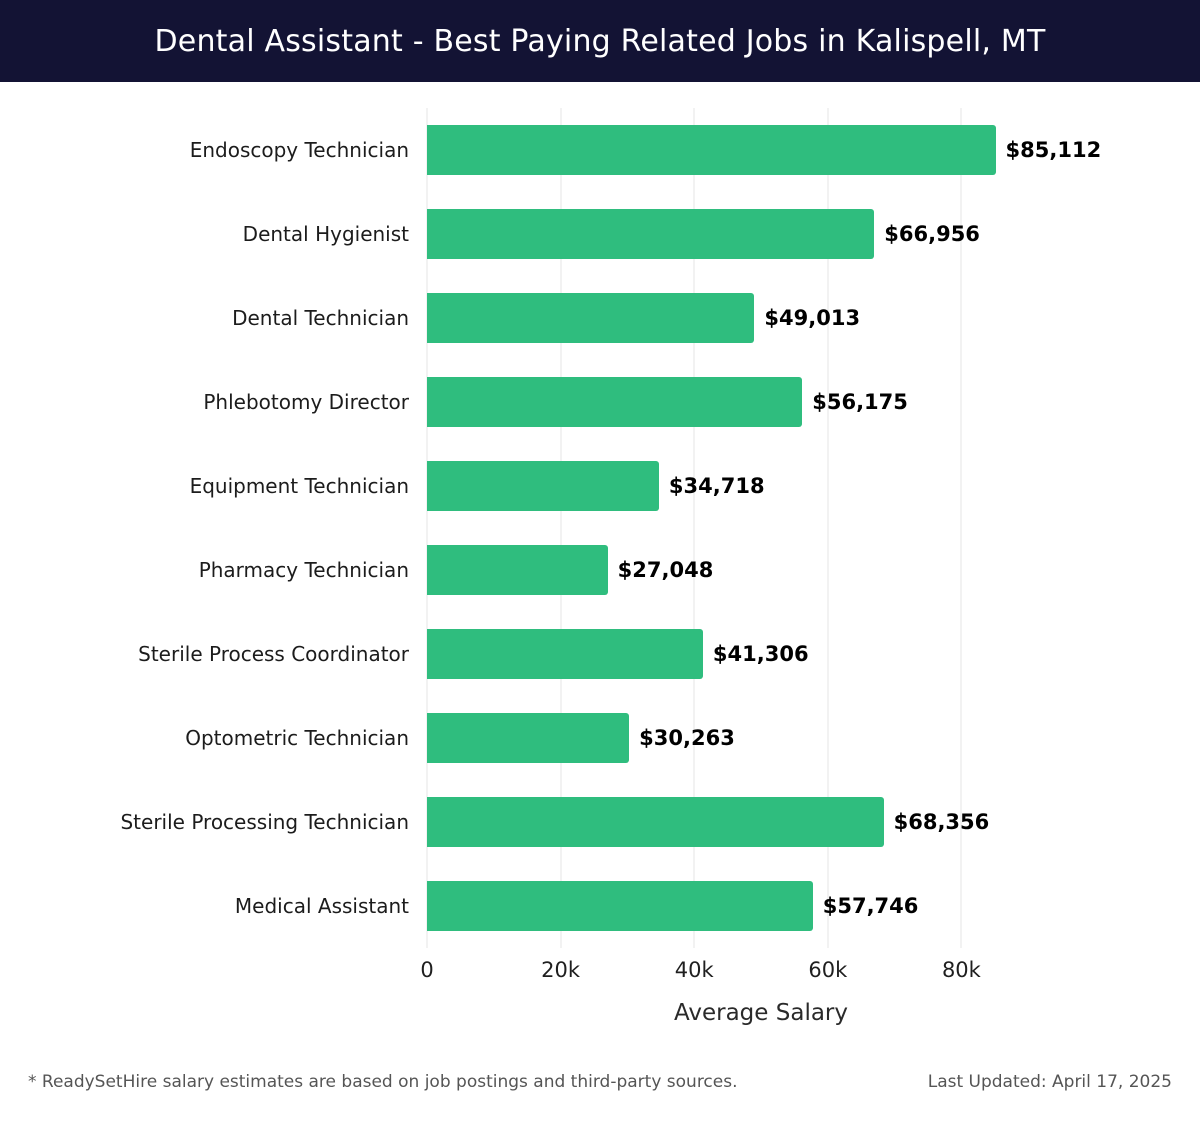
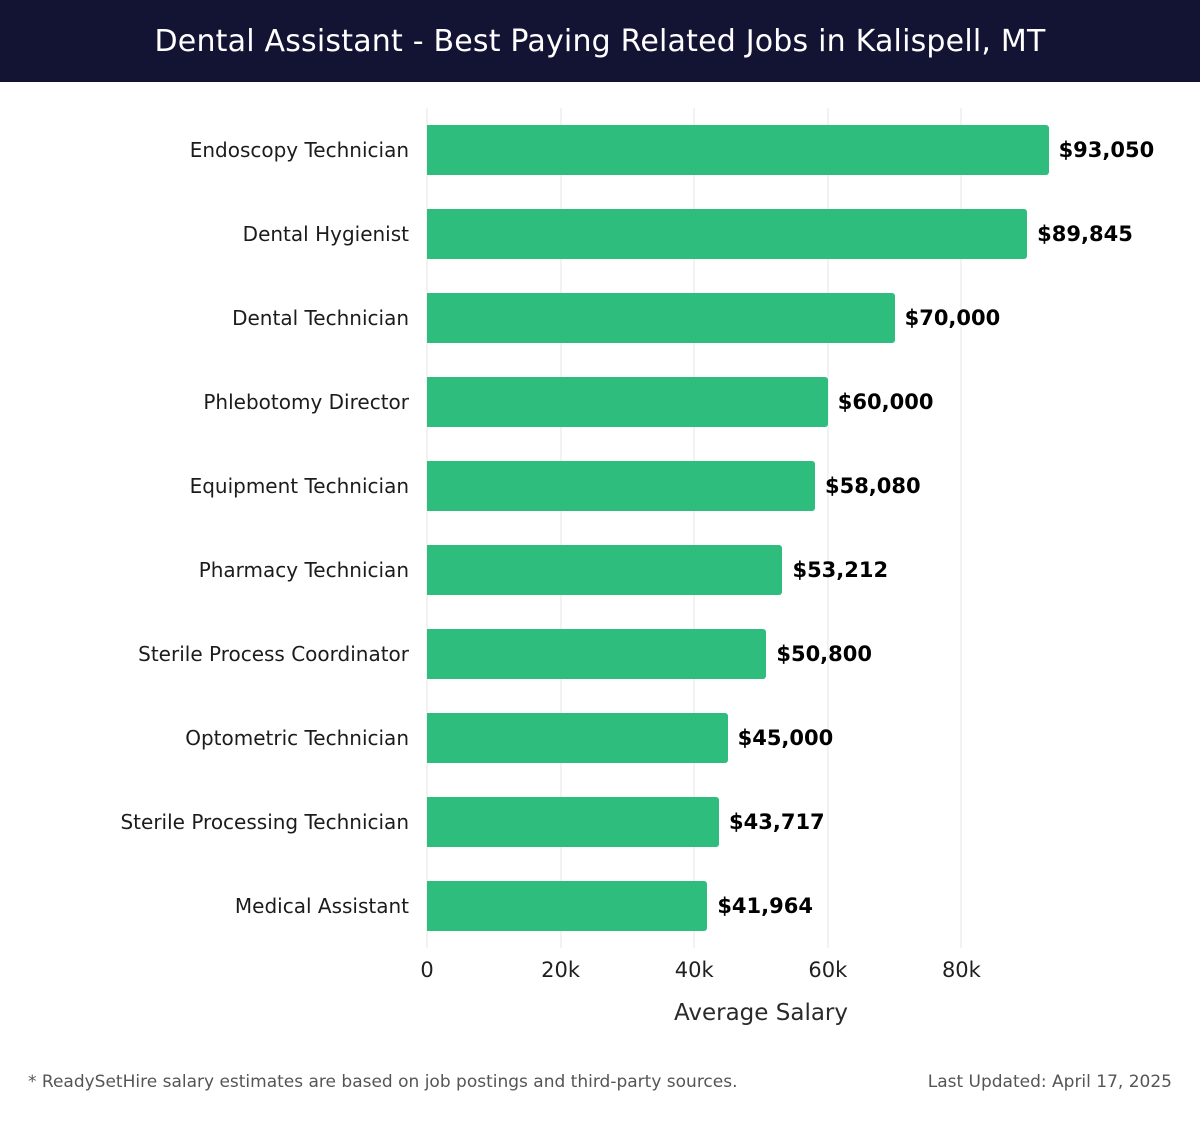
Endoscopy Technician: $85,112 -> $93,050
Dental Hygienist: $66,956 -> $89,845
Dental Technician: $49,013 -> $70,000
Phlebotomy Director: $56,175 -> $60,000
Equipment Technician: $34,718 -> $58,080
Pharmacy Technician: $27,048 -> $53,212
Sterile Process Coordinator: $41,306 -> $50,800
Optometric Technician: $30,263 -> $45,000
Sterile Processing Technician: $68,356 -> $43,717
Medical Assistant: $57,746 -> $41,964
